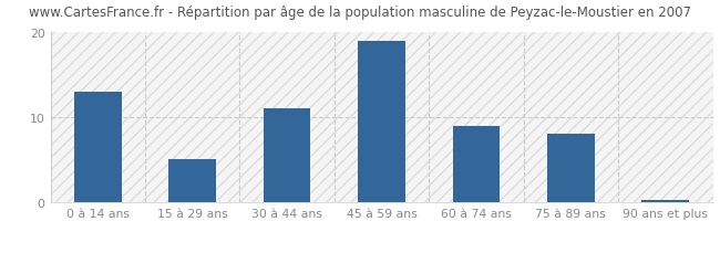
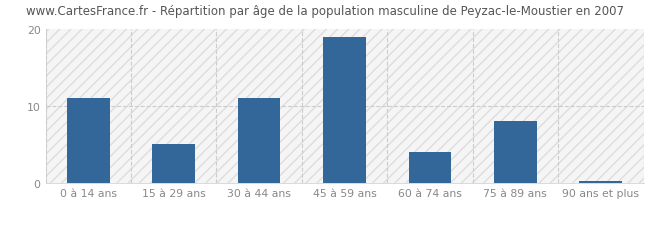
0 à 14 ans: 13.0 -> 11.0
60 à 74 ans: 9.0 -> 4.0
